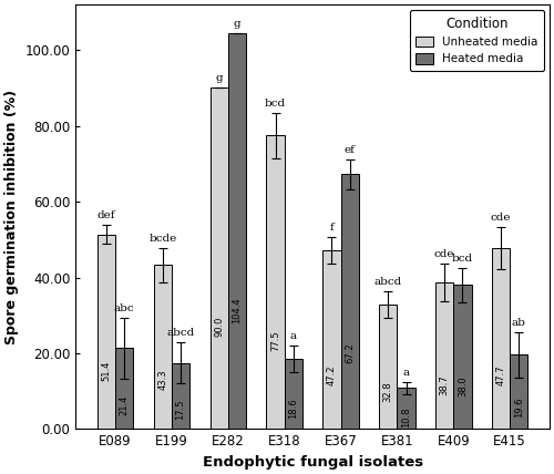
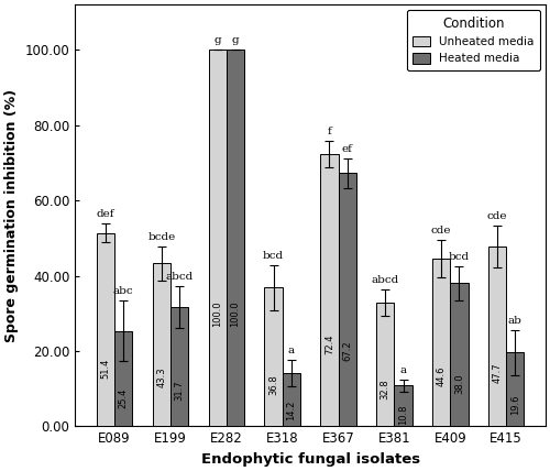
Heated media/E089: 21.4 -> 25.4
Heated media/E199: 17.5 -> 31.7
Unheated media/E282: 90.0 -> 100.0
Heated media/E282: 104.4 -> 100.0
Unheated media/E318: 77.5 -> 36.8
Heated media/E318: 18.6 -> 14.2
Unheated media/E367: 47.2 -> 72.4
Unheated media/E409: 38.7 -> 44.6
